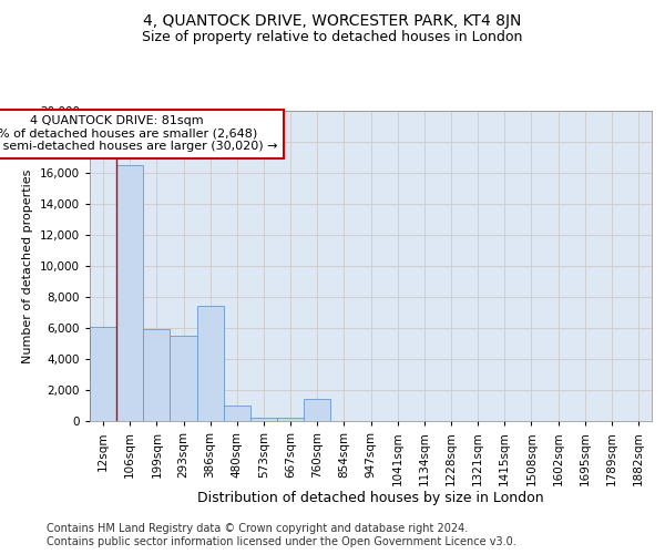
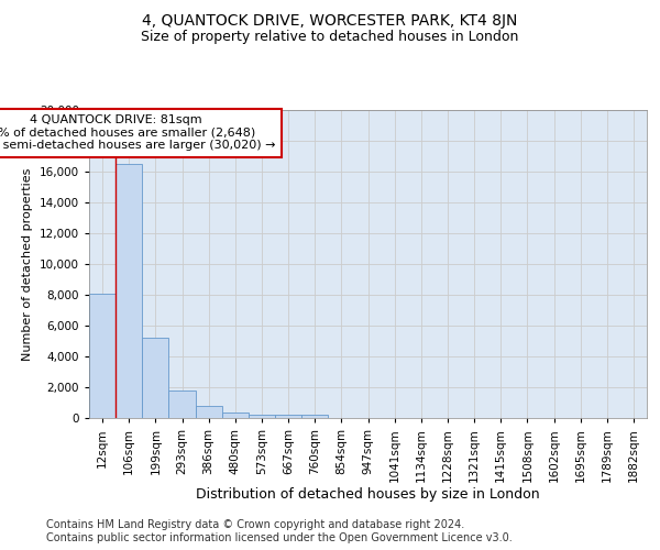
12sqm: 6,100 -> 8,100
199sqm: 5,900 -> 5,200
293sqm: 5,500 -> 1,800
386sqm: 7,400 -> 800
480sqm: 1,000 -> 400
760sqm: 1,400 -> 200
